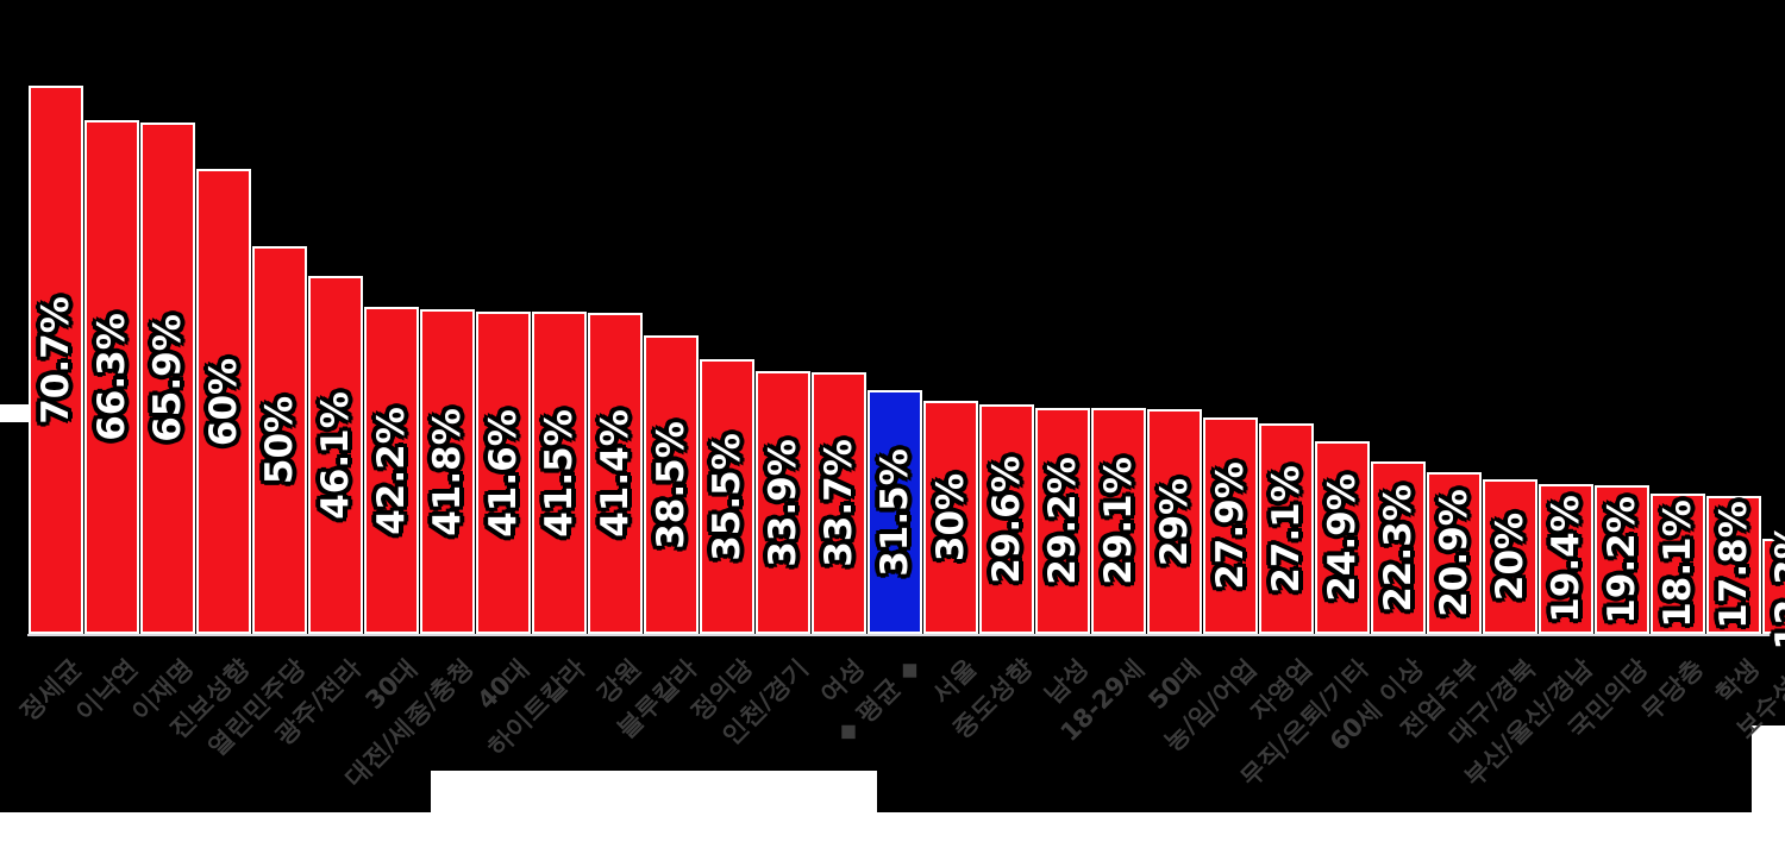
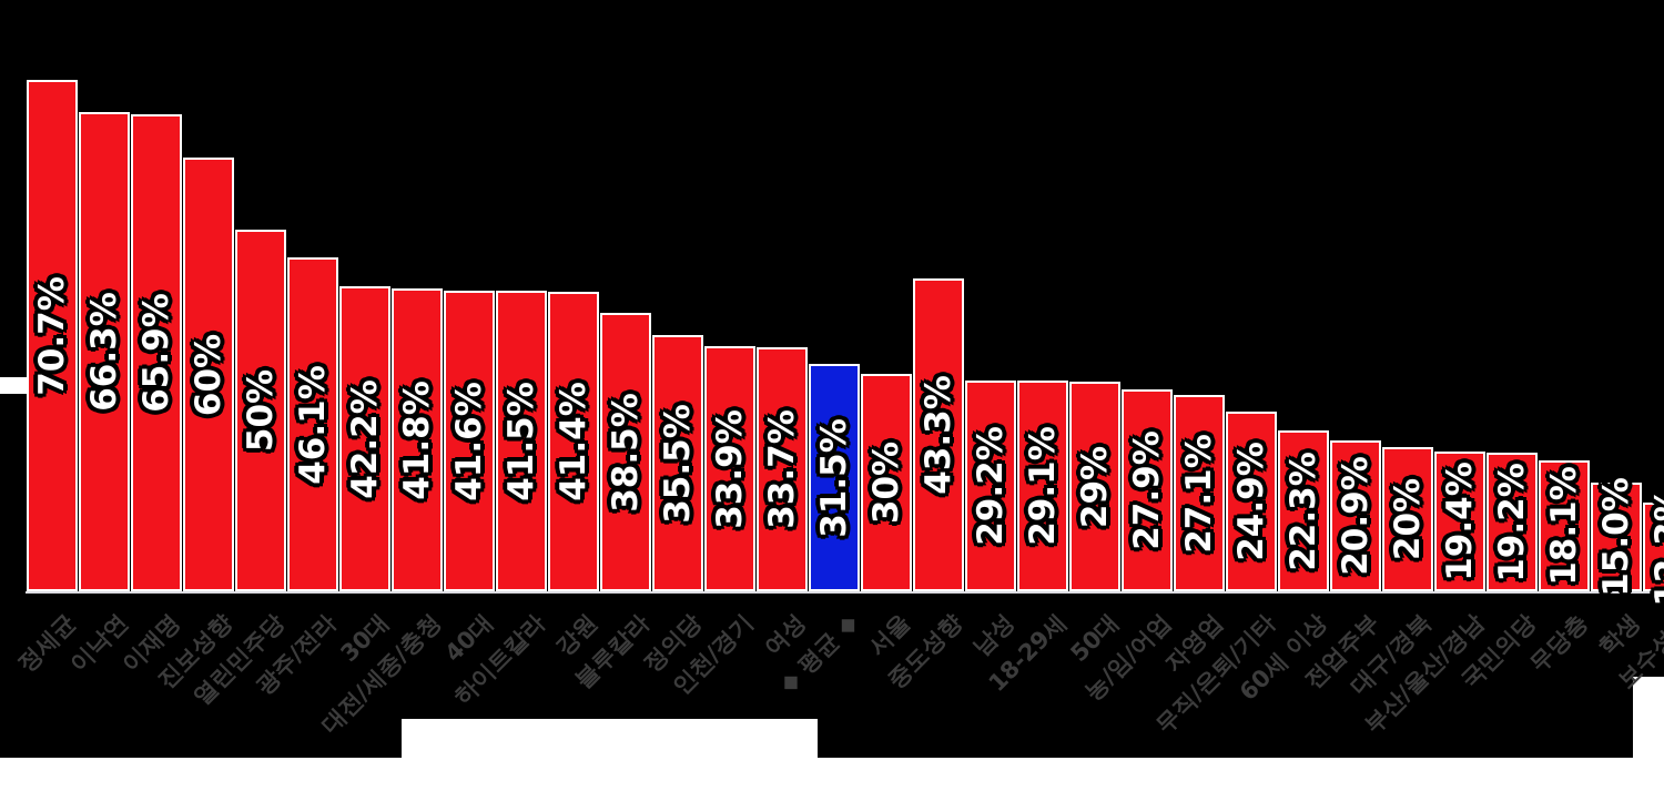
중도성향: 29.6% -> 43.3%
학생: 17.8% -> 15.0%
